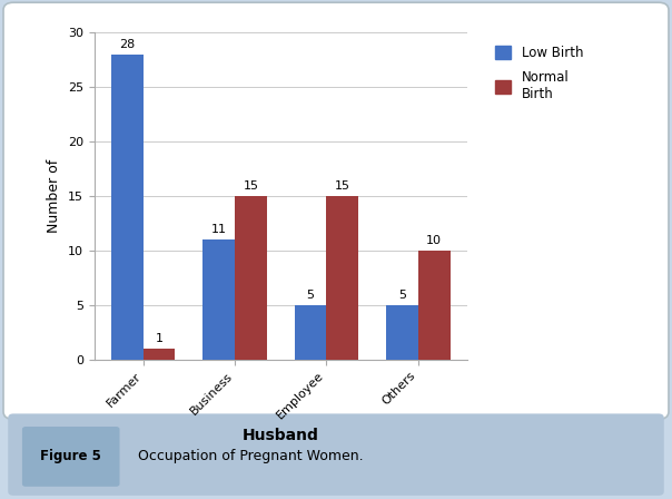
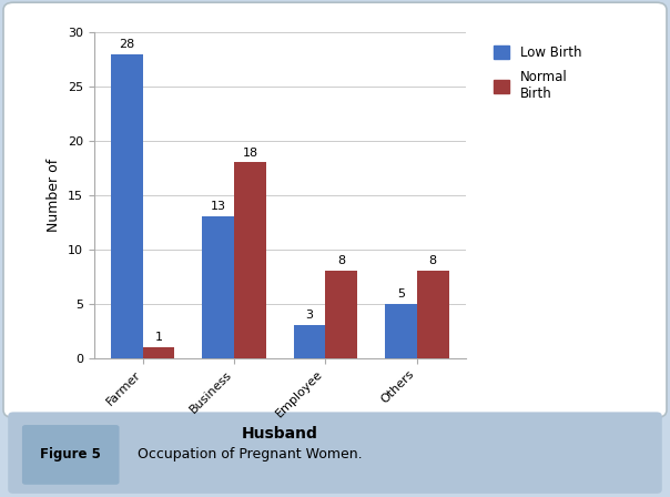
Low Birth/Business: 11 -> 13
Normal Birth/Business: 15 -> 18
Low Birth/Employee: 5 -> 3
Normal Birth/Employee: 15 -> 8
Normal Birth/Others: 10 -> 8
